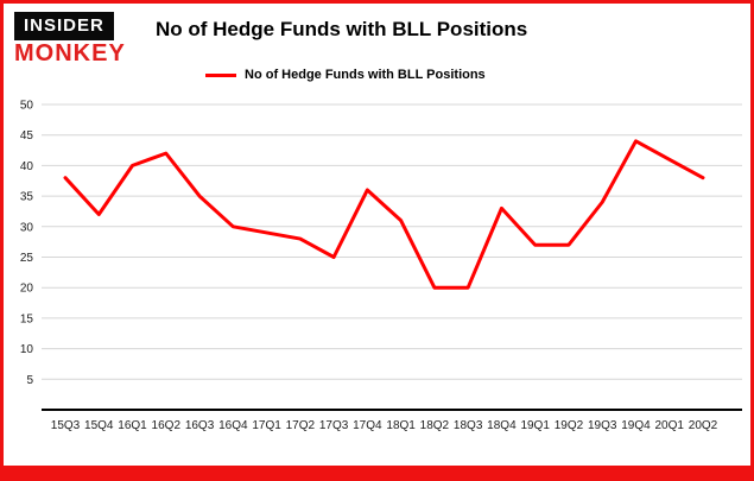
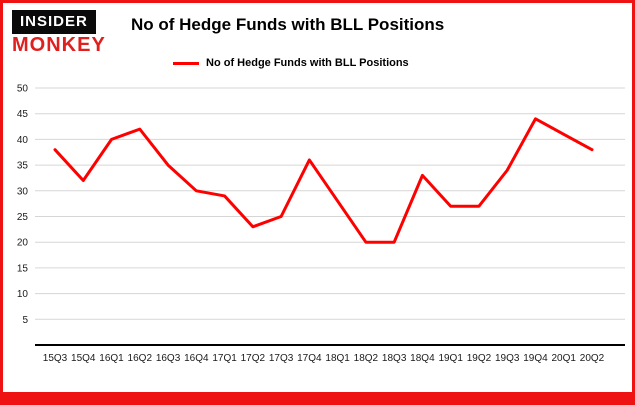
17Q2: 28 -> 23
18Q1: 31 -> 28
